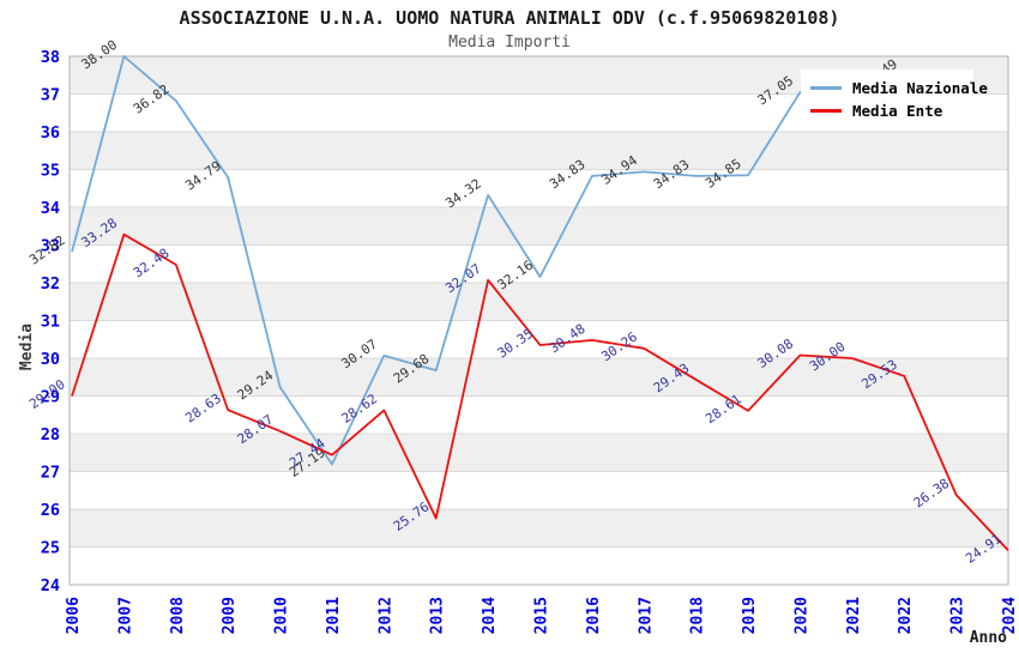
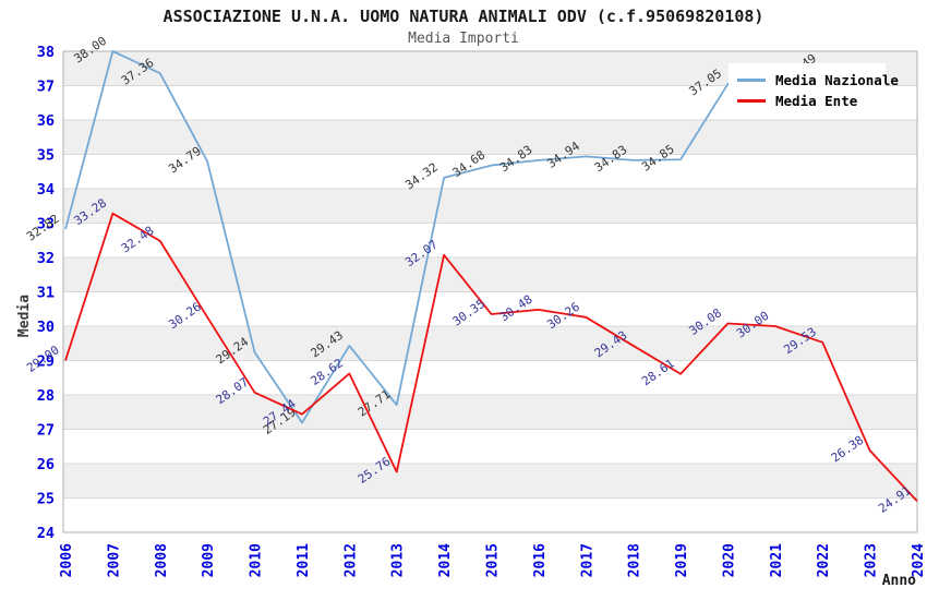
Media Nazionale/2008: 36.82 -> 37.36
Media Ente/2009: 28.63 -> 30.26
Media Nazionale/2012: 30.07 -> 29.43
Media Nazionale/2013: 29.68 -> 27.71
Media Nazionale/2015: 32.16 -> 34.68
